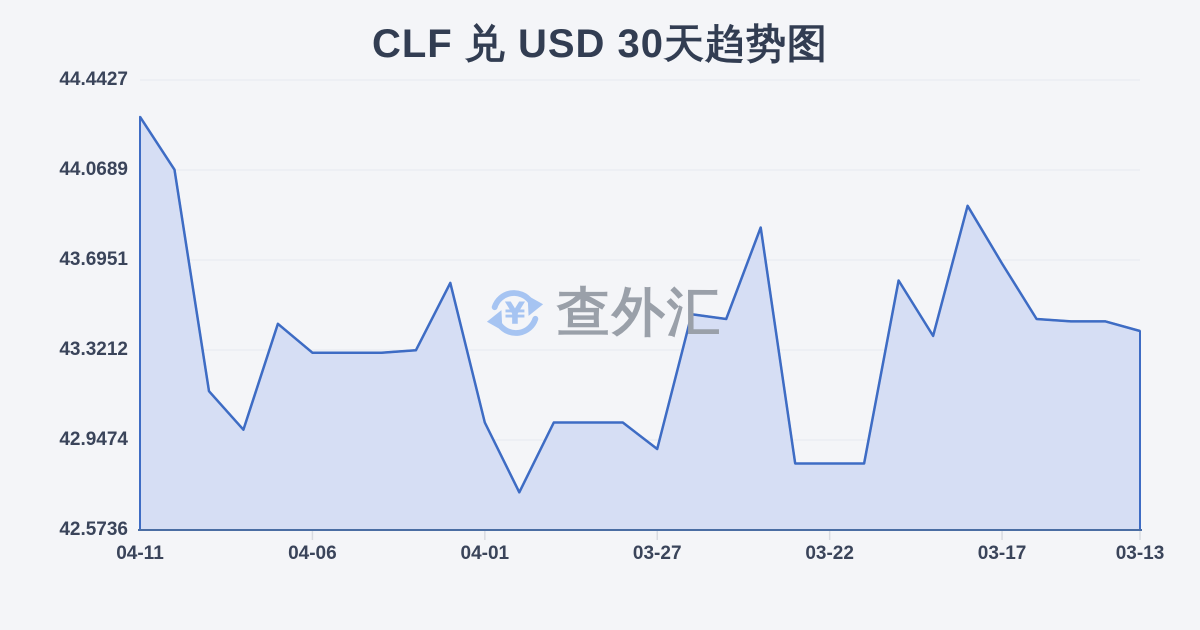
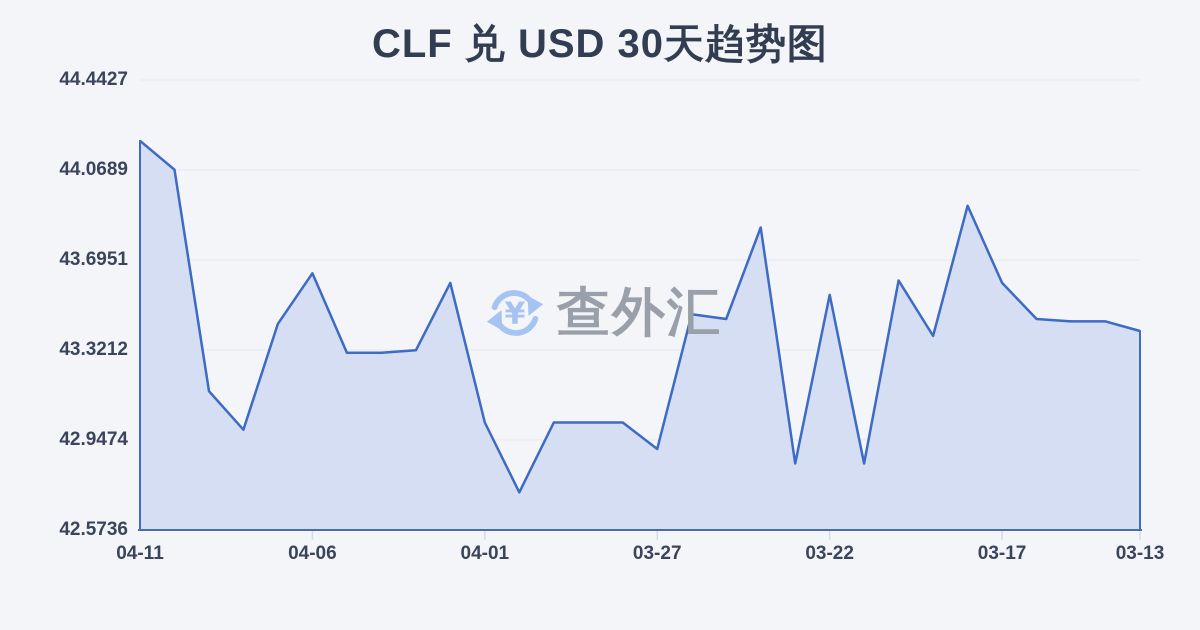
04-11: 44.29 -> 44.19
04-06: 43.31 -> 43.64
03-22: 42.85 -> 43.55
03-17: 43.68 -> 43.60
